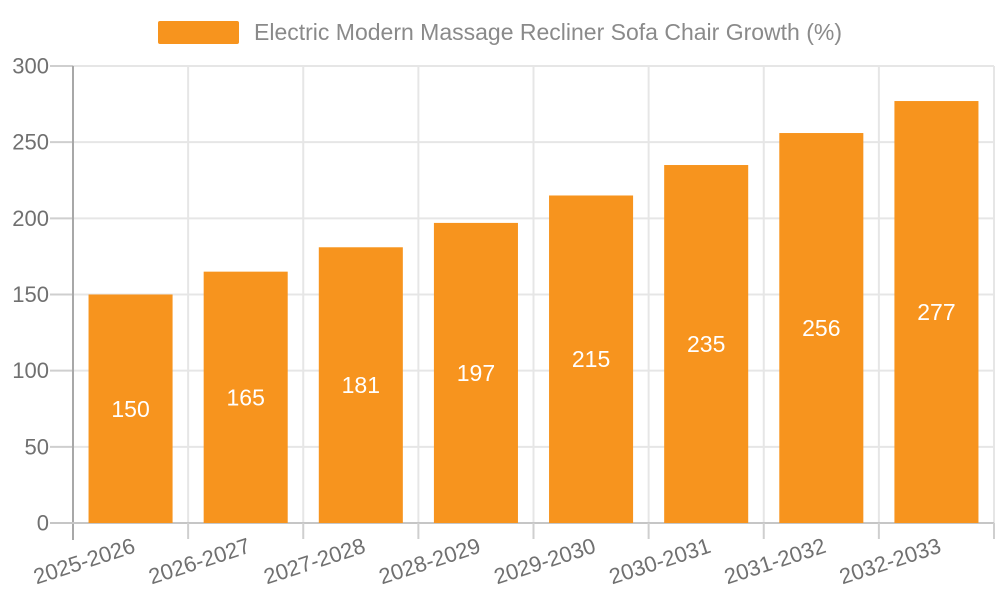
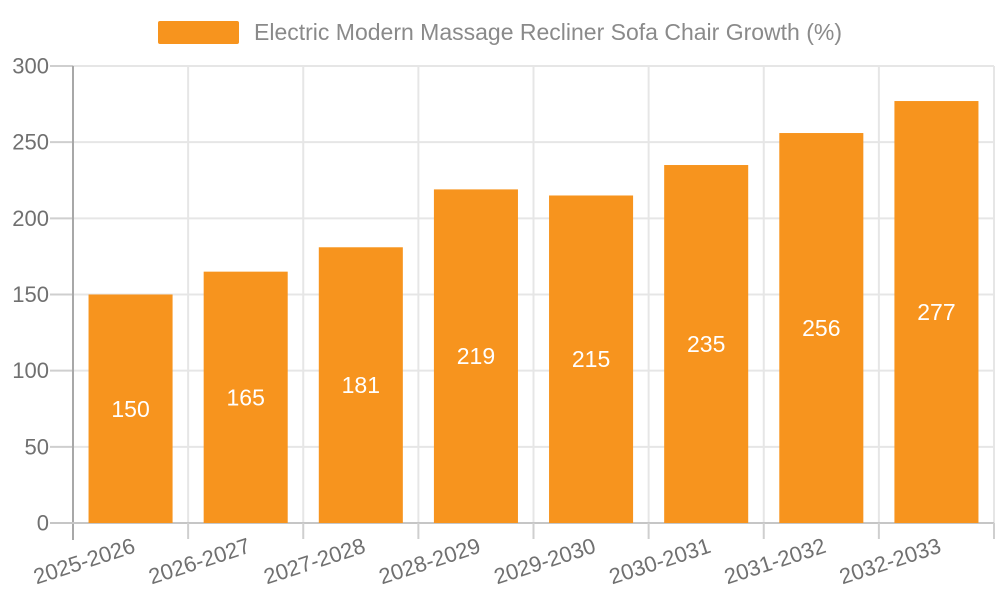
2028-2029: 197 -> 219
